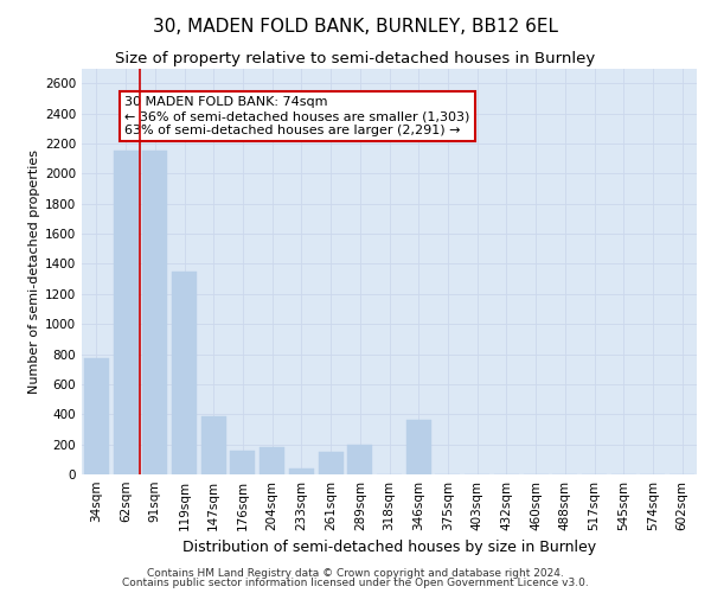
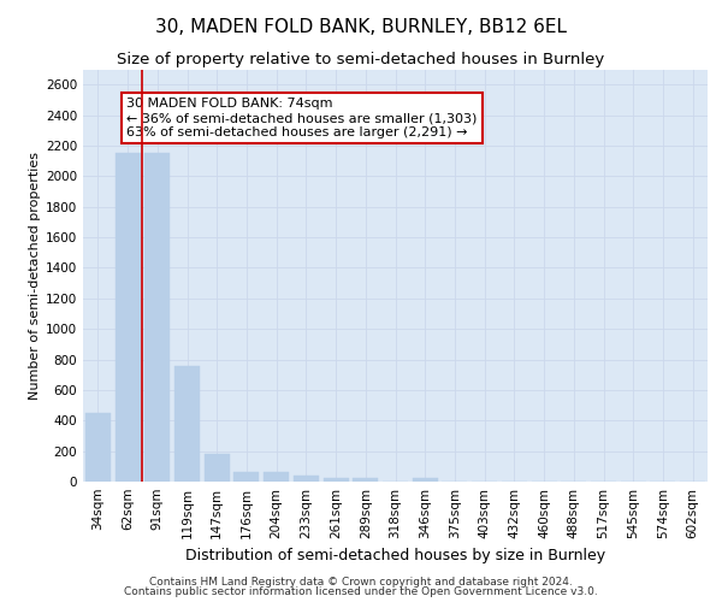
34sqm: 770 -> 450
119sqm: 1350 -> 760
147sqm: 390 -> 180
176sqm: 160 -> 60
204sqm: 180 -> 60
261sqm: 150 -> 20
289sqm: 200 -> 20
346sqm: 360 -> 20
